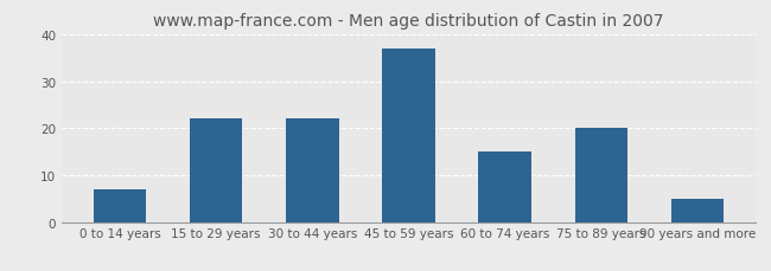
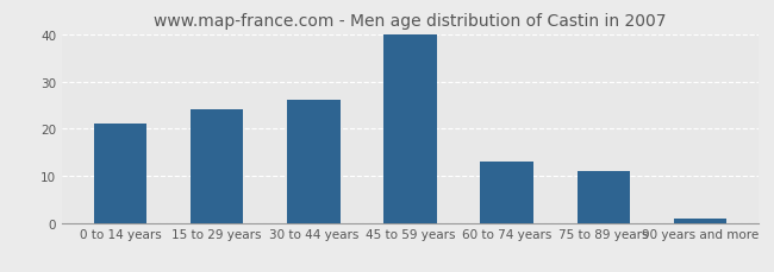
0 to 14 years: 7 -> 21
15 to 29 years: 22 -> 24
30 to 44 years: 22 -> 26
45 to 59 years: 37 -> 40
60 to 74 years: 15 -> 13
75 to 89 years: 20 -> 11
90 years and more: 5 -> 1
